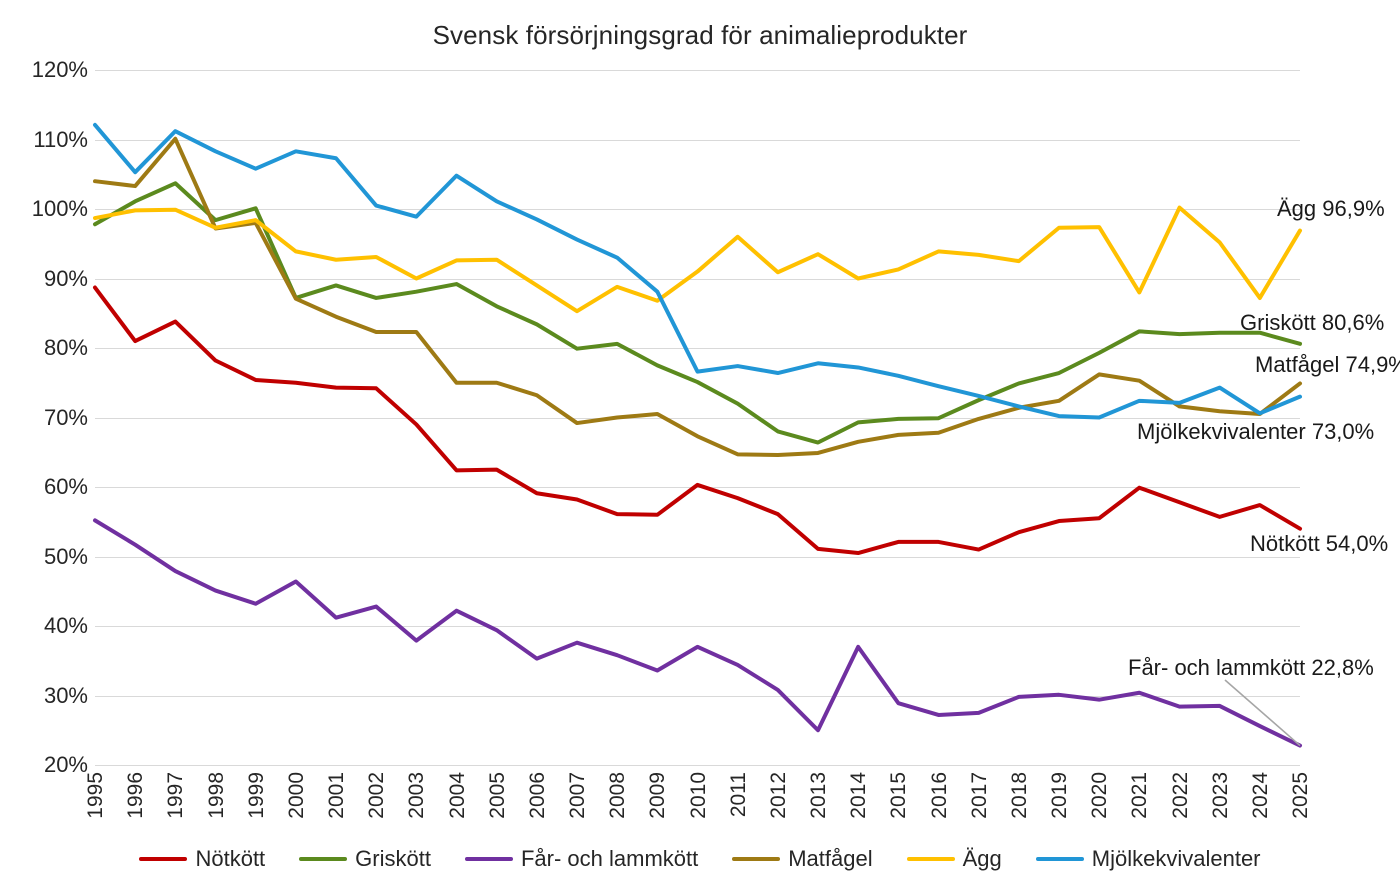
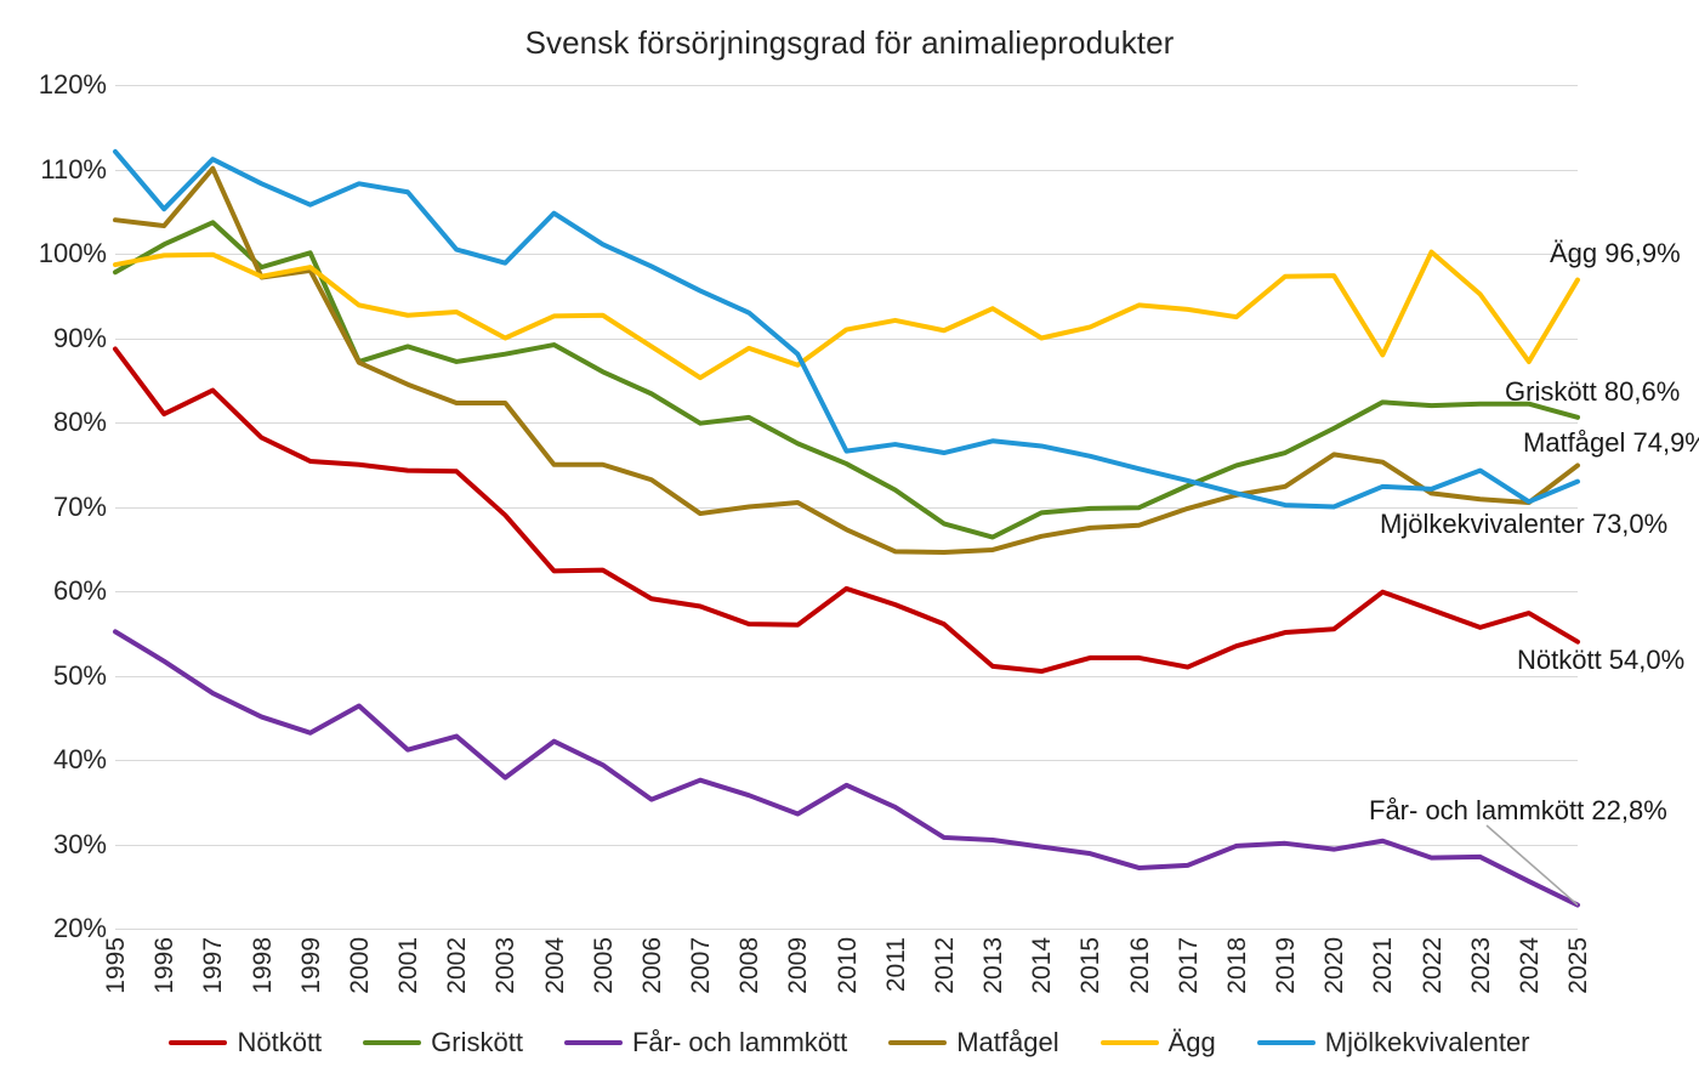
Ägg/2011: 96% -> 92%
Får- och lammkött/2013: 25% -> 30%
Får- och lammkött/2014: 37% -> 30%
